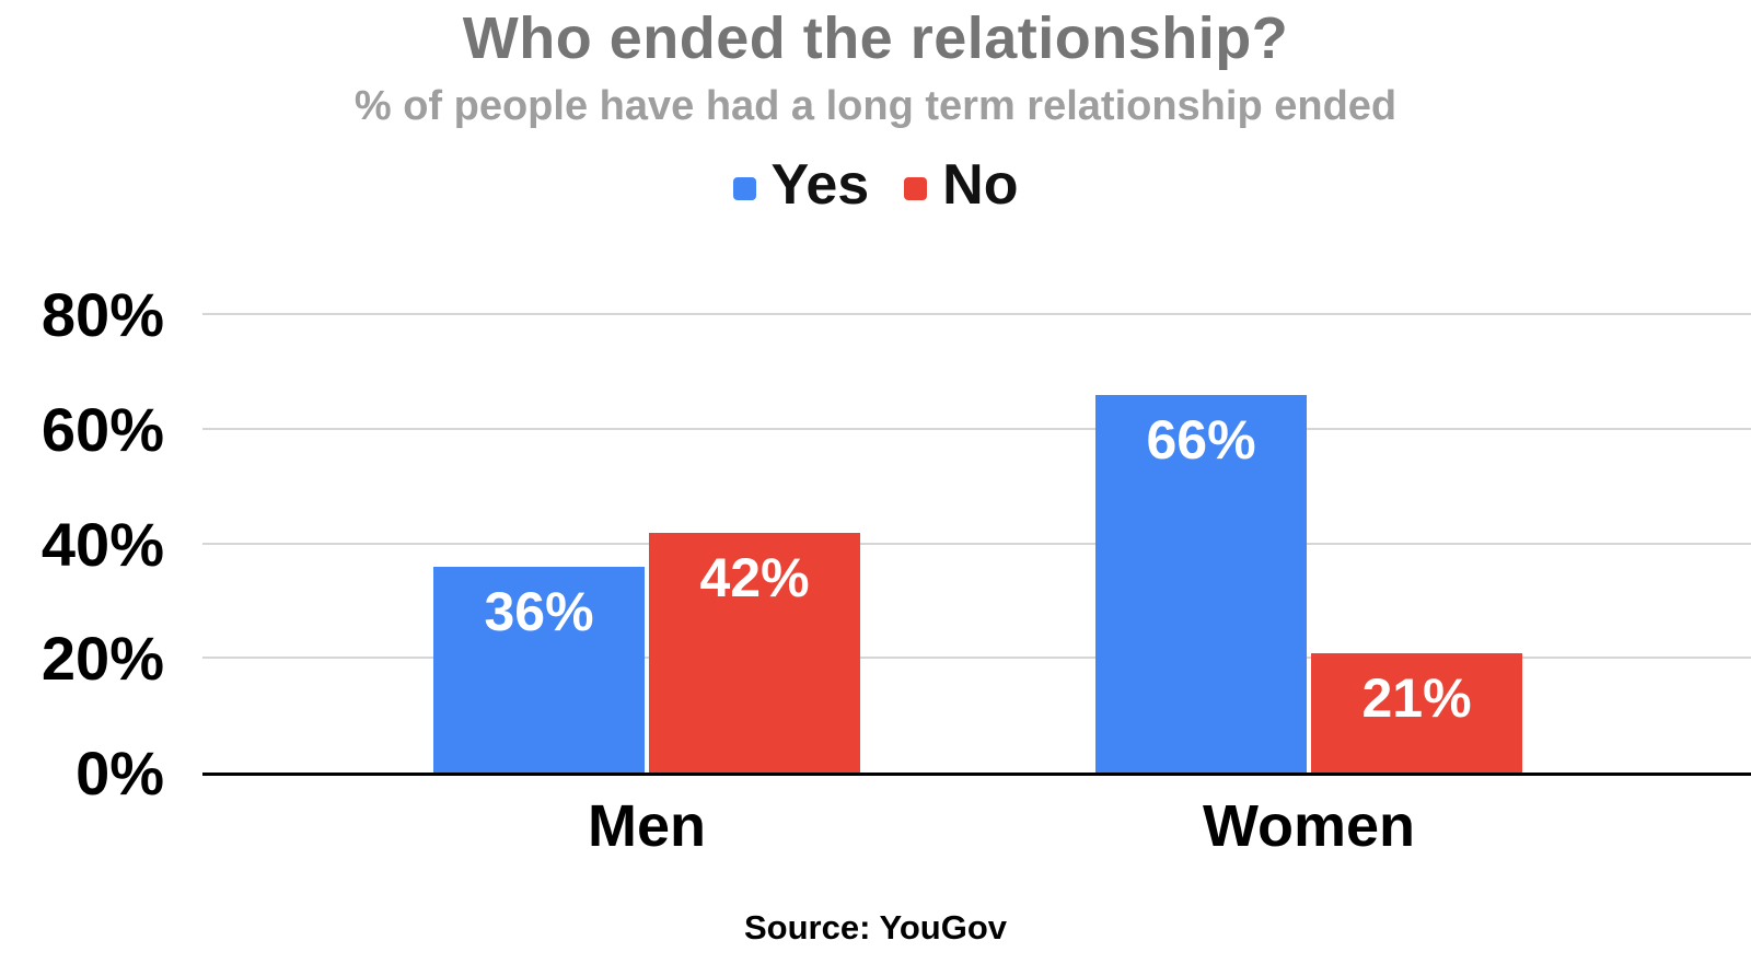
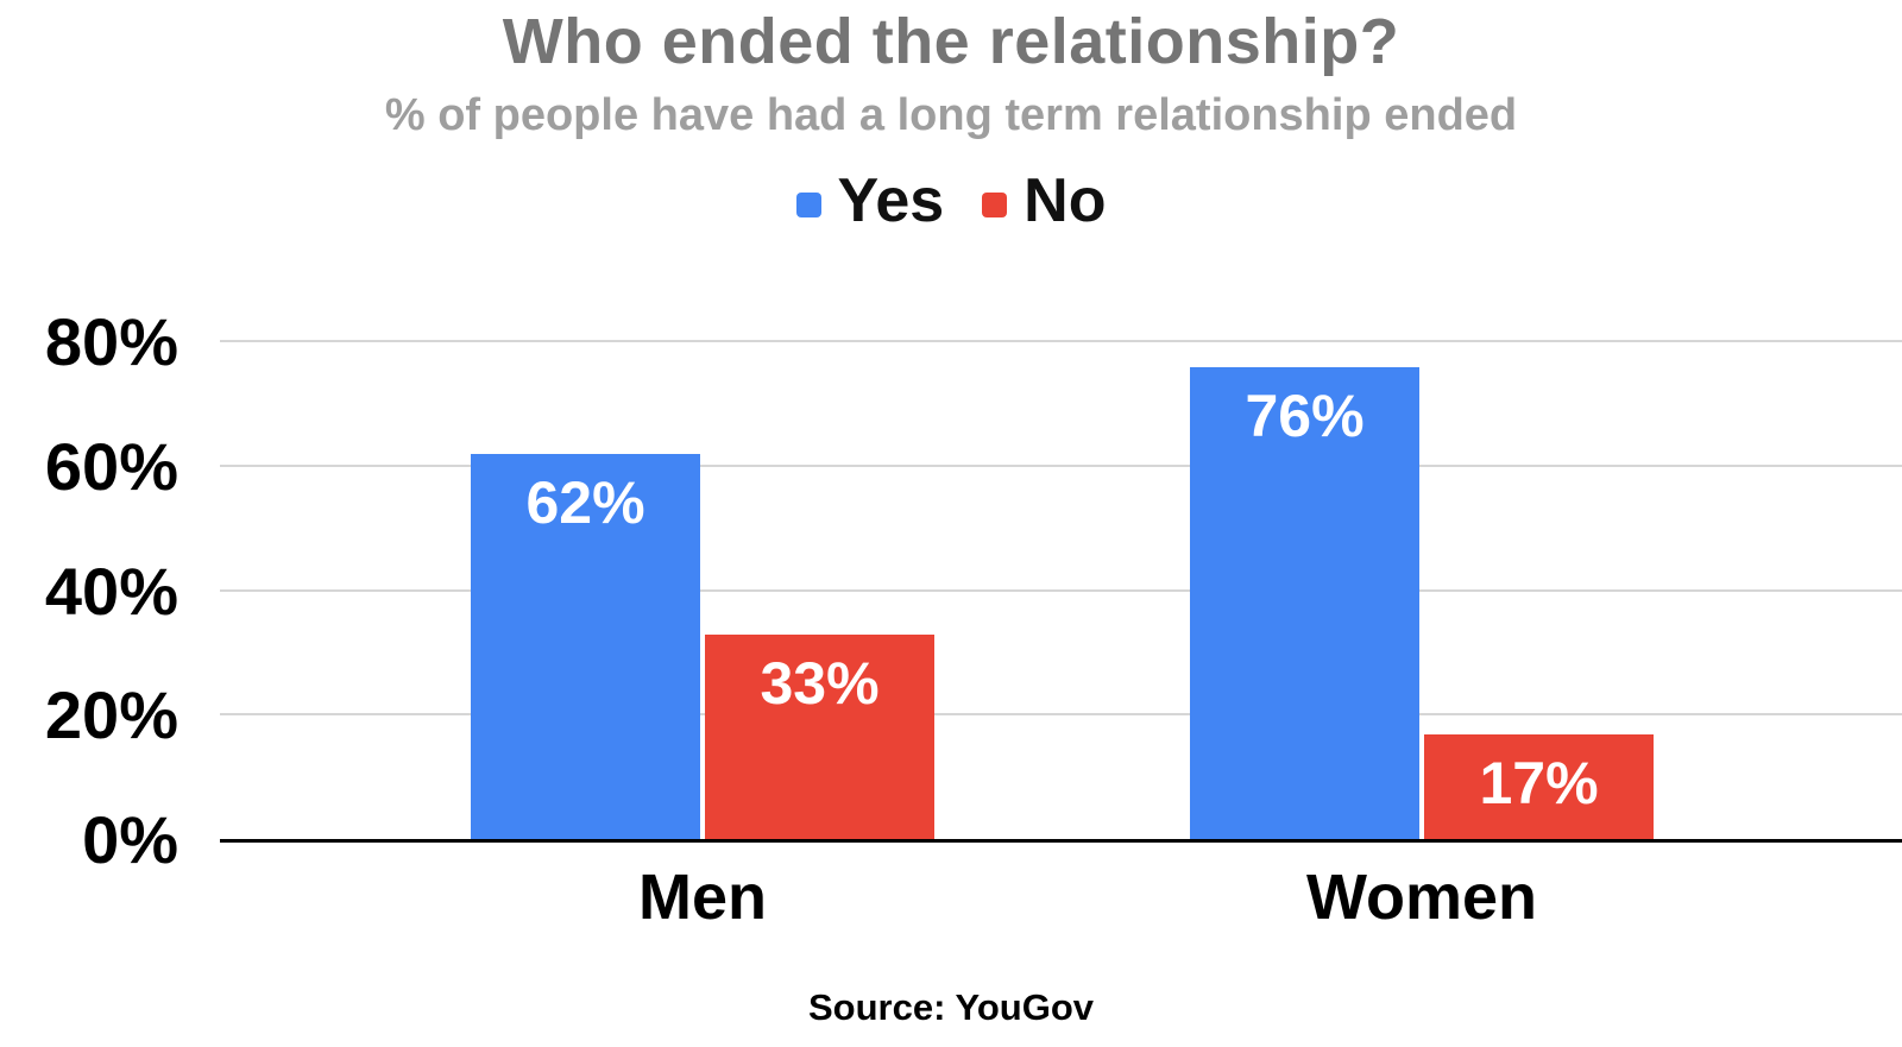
Yes/Men: 36% -> 62%
No/Men: 42% -> 33%
Yes/Women: 66% -> 76%
No/Women: 21% -> 17%
